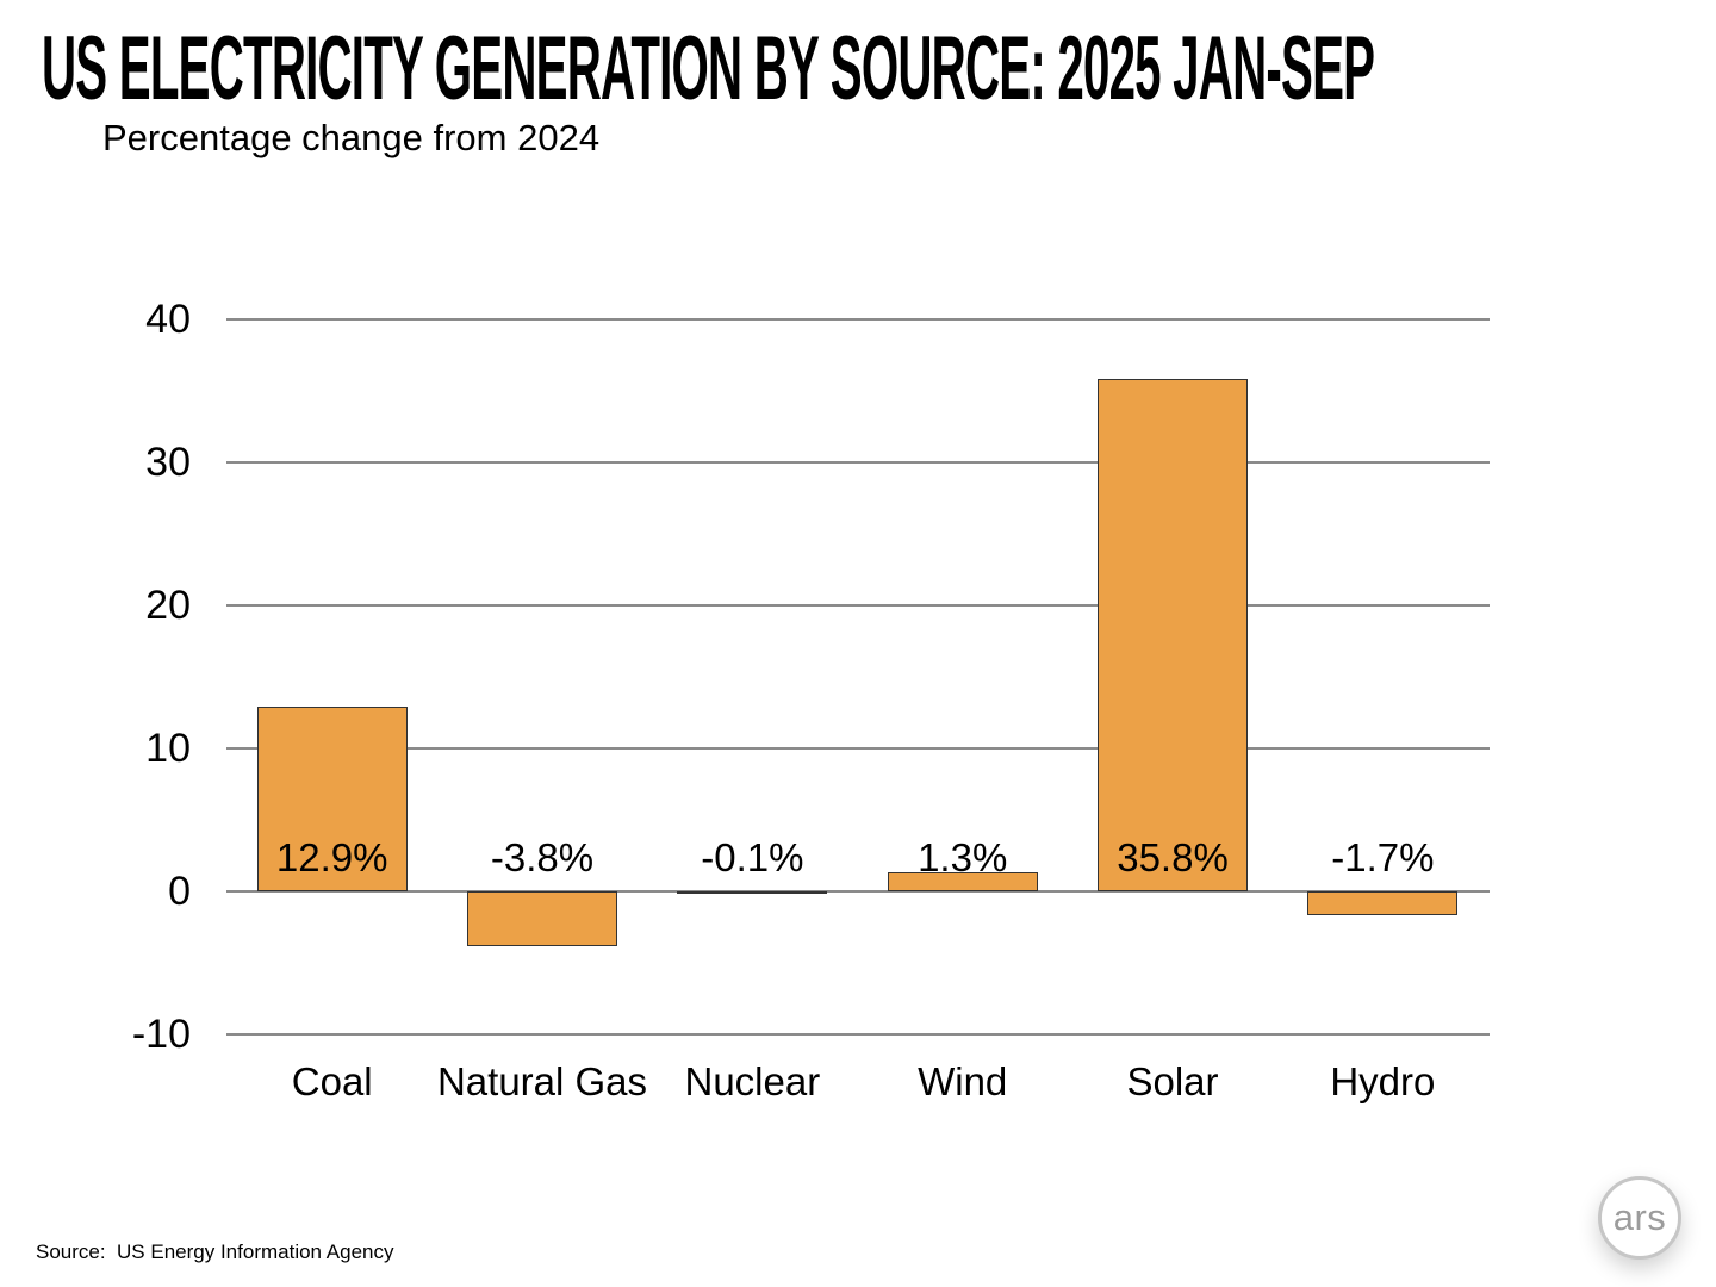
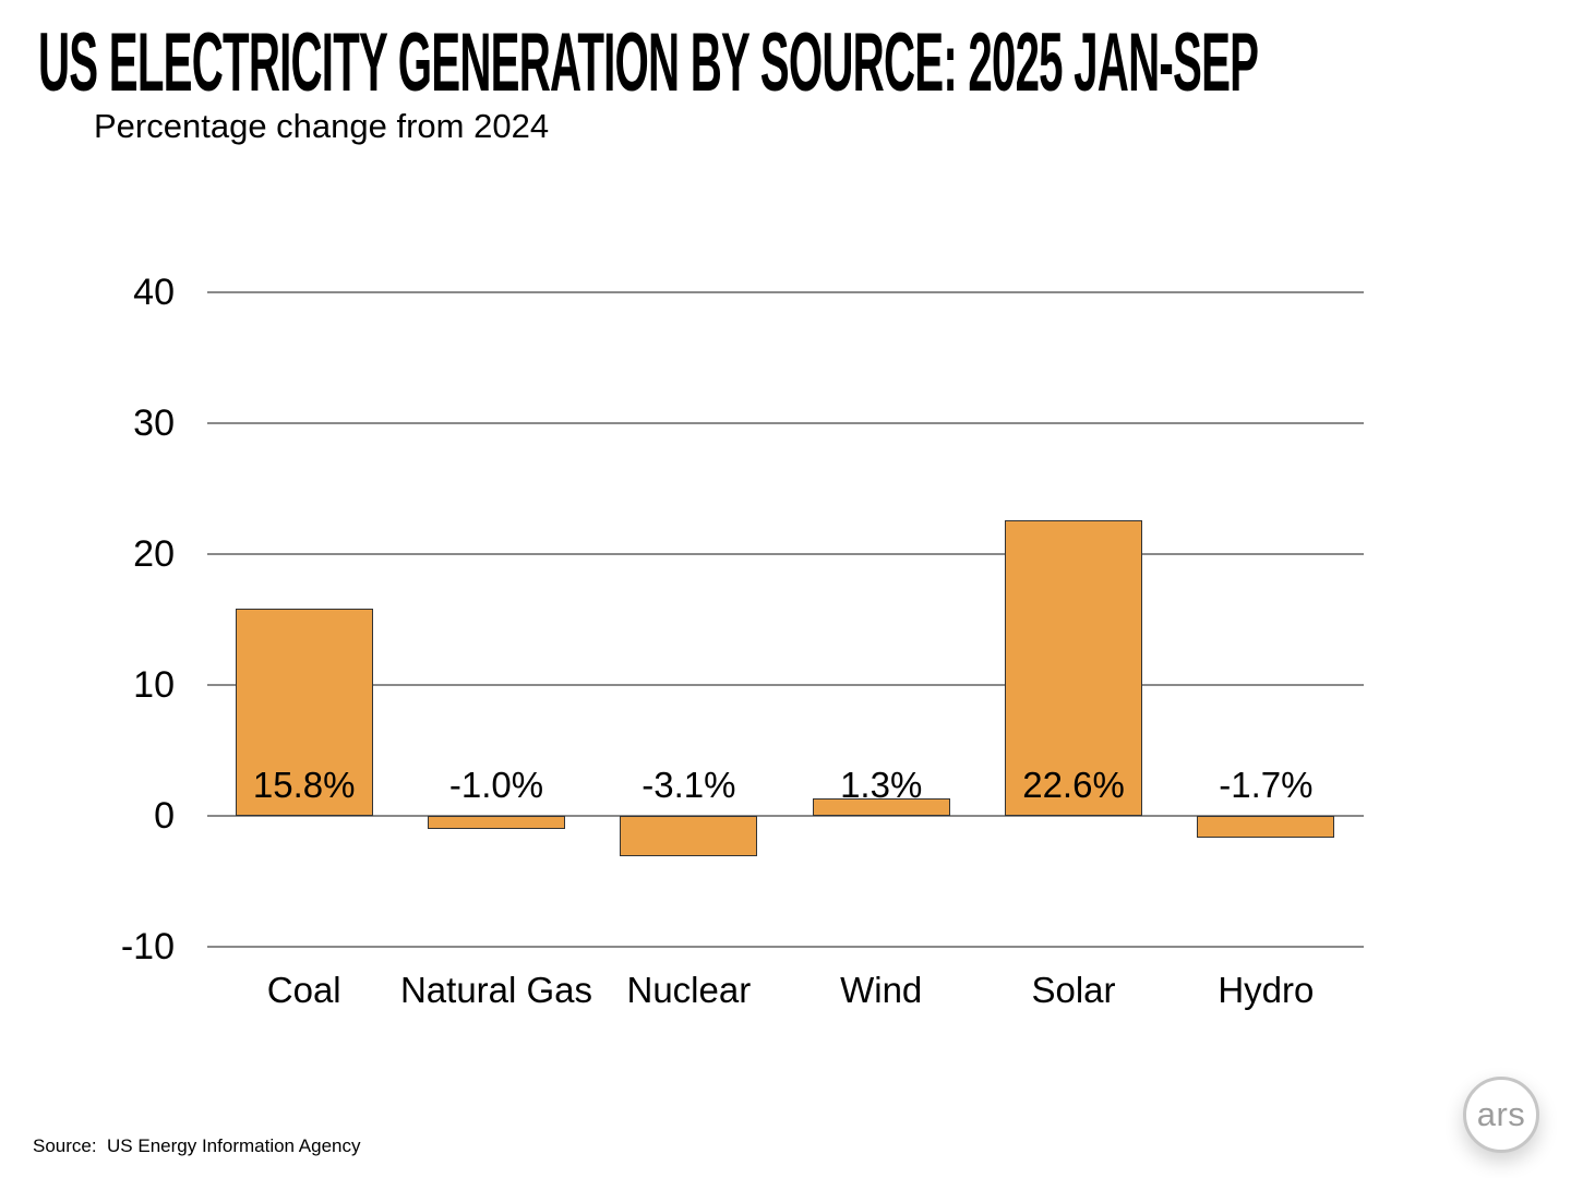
Coal: 12.9% -> 15.8%
Natural Gas: -3.8% -> -1.0%
Nuclear: -0.1% -> -3.1%
Solar: 35.8% -> 22.6%
